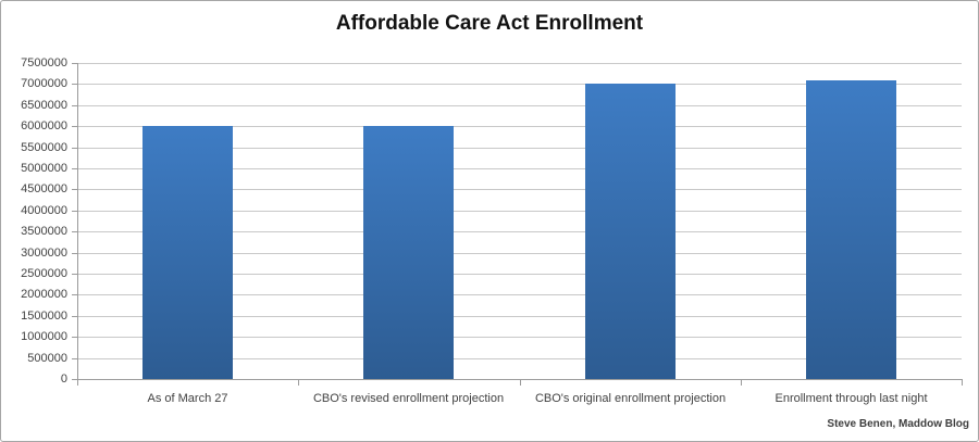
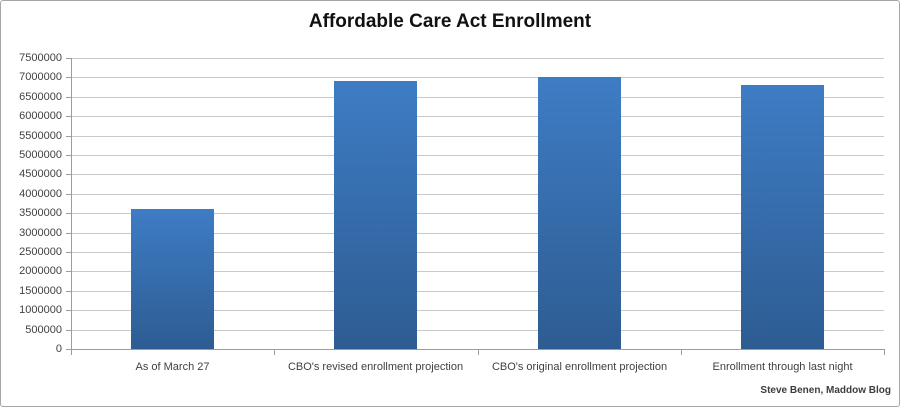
As of March 27: 6000000 -> 3600000
CBO's revised enrollment projection: 6000000 -> 6900000
Enrollment through last night: 7100000 -> 6800000
